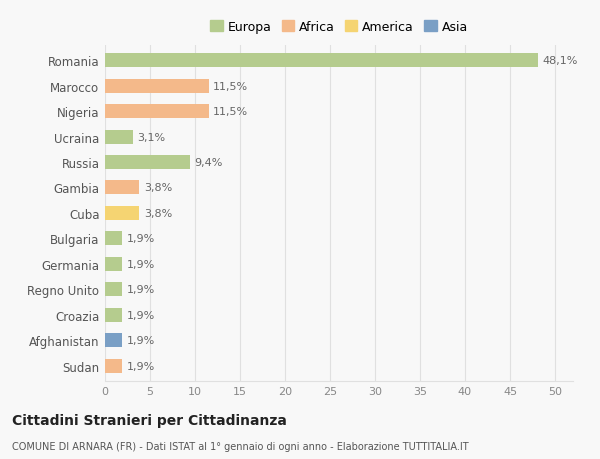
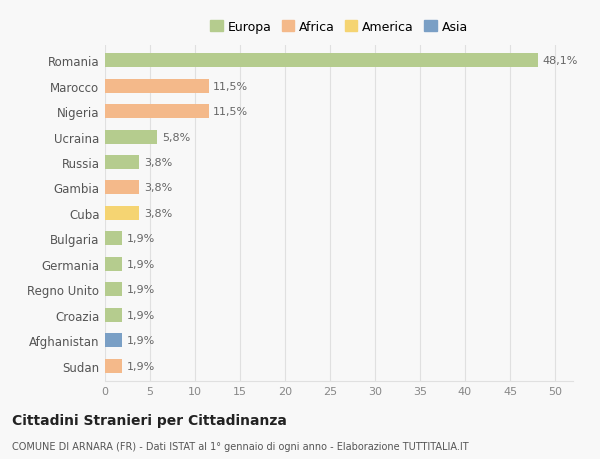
Ucraina: 3,1% -> 5,8%
Russia: 9,4% -> 3,8%
